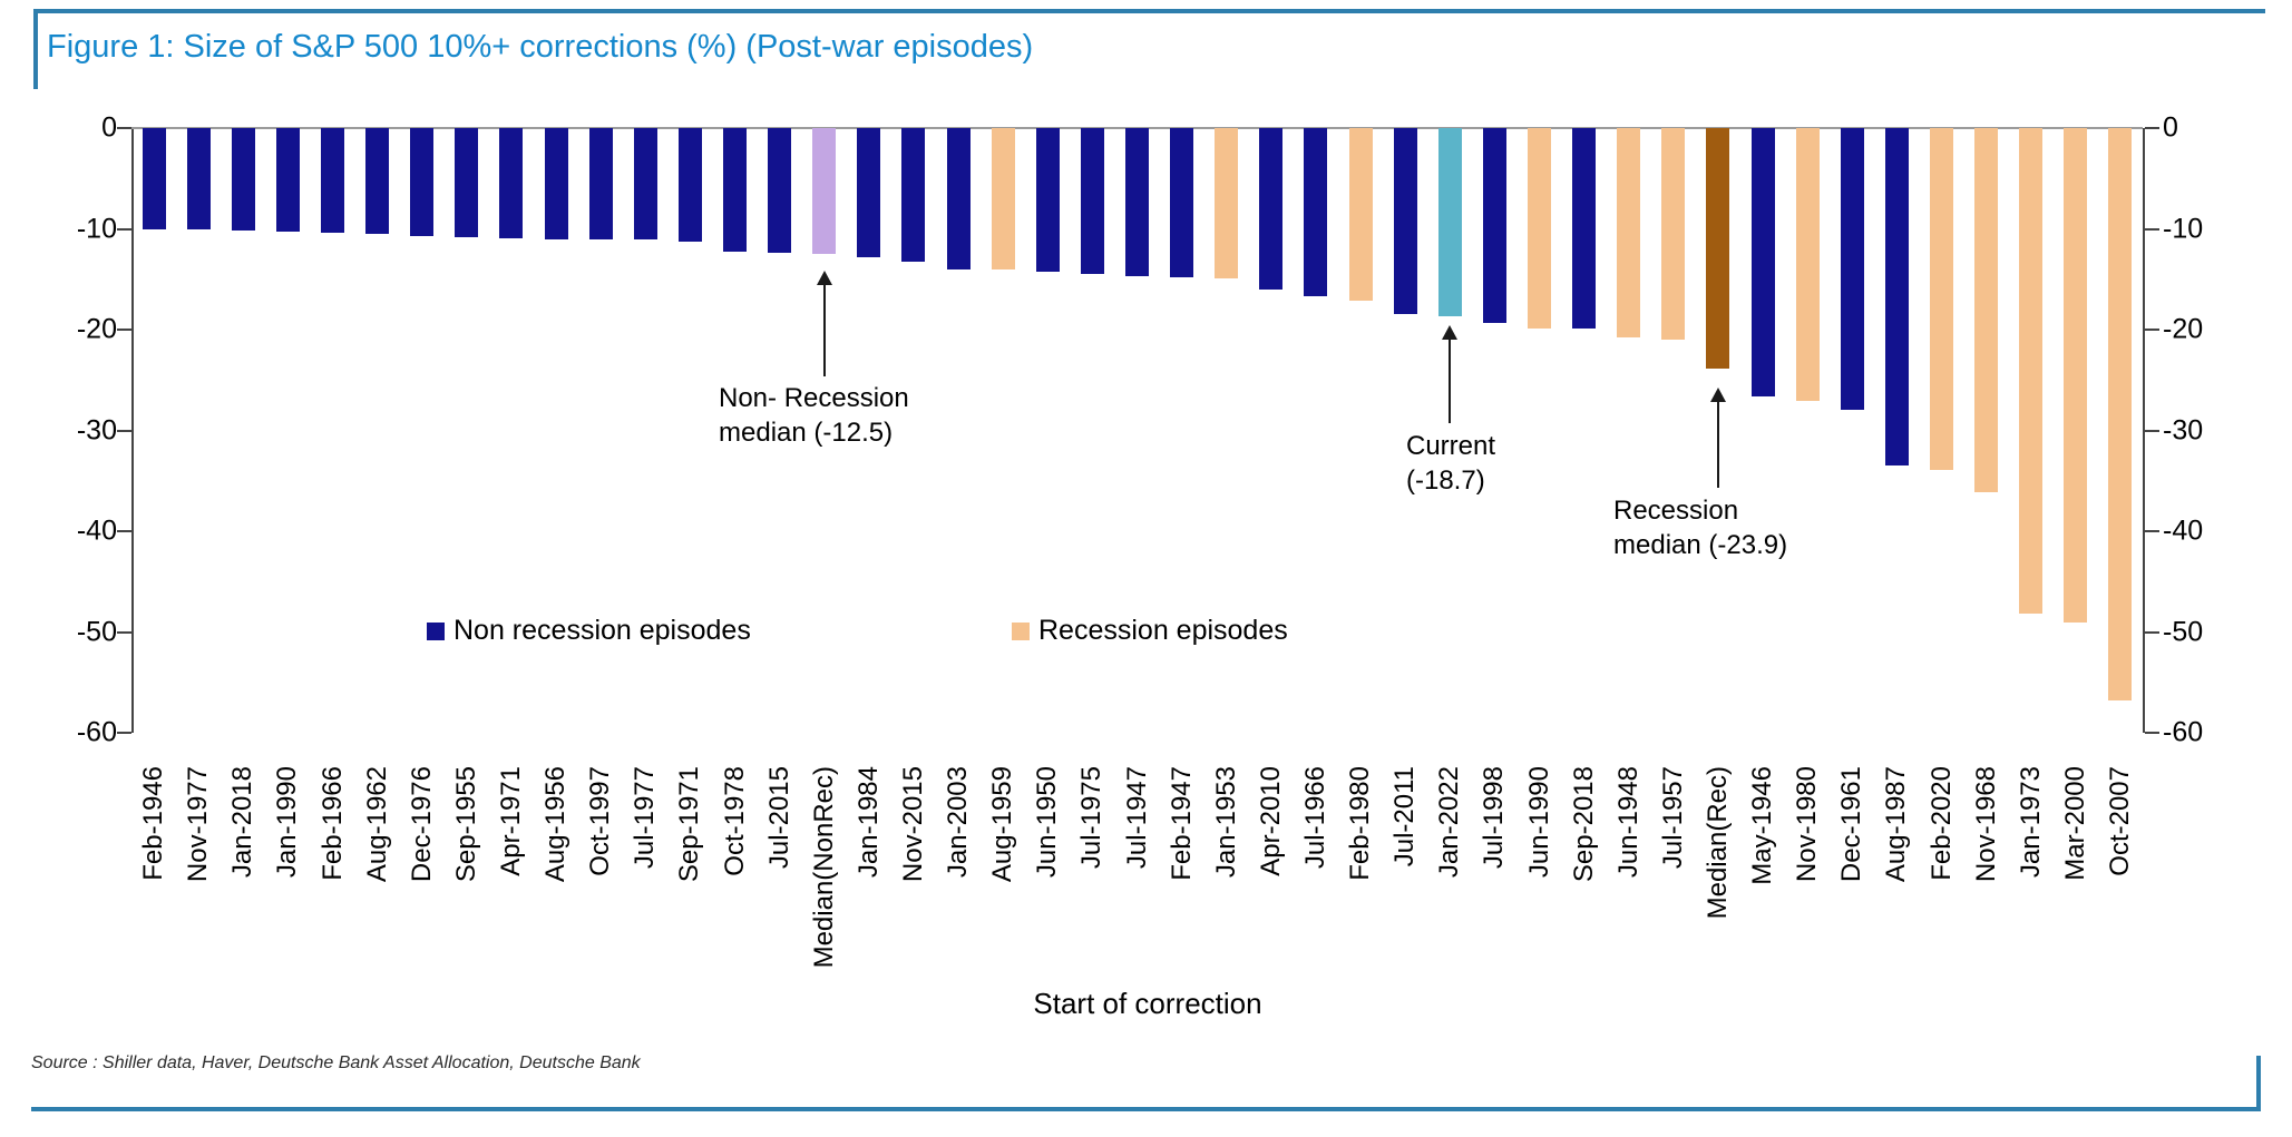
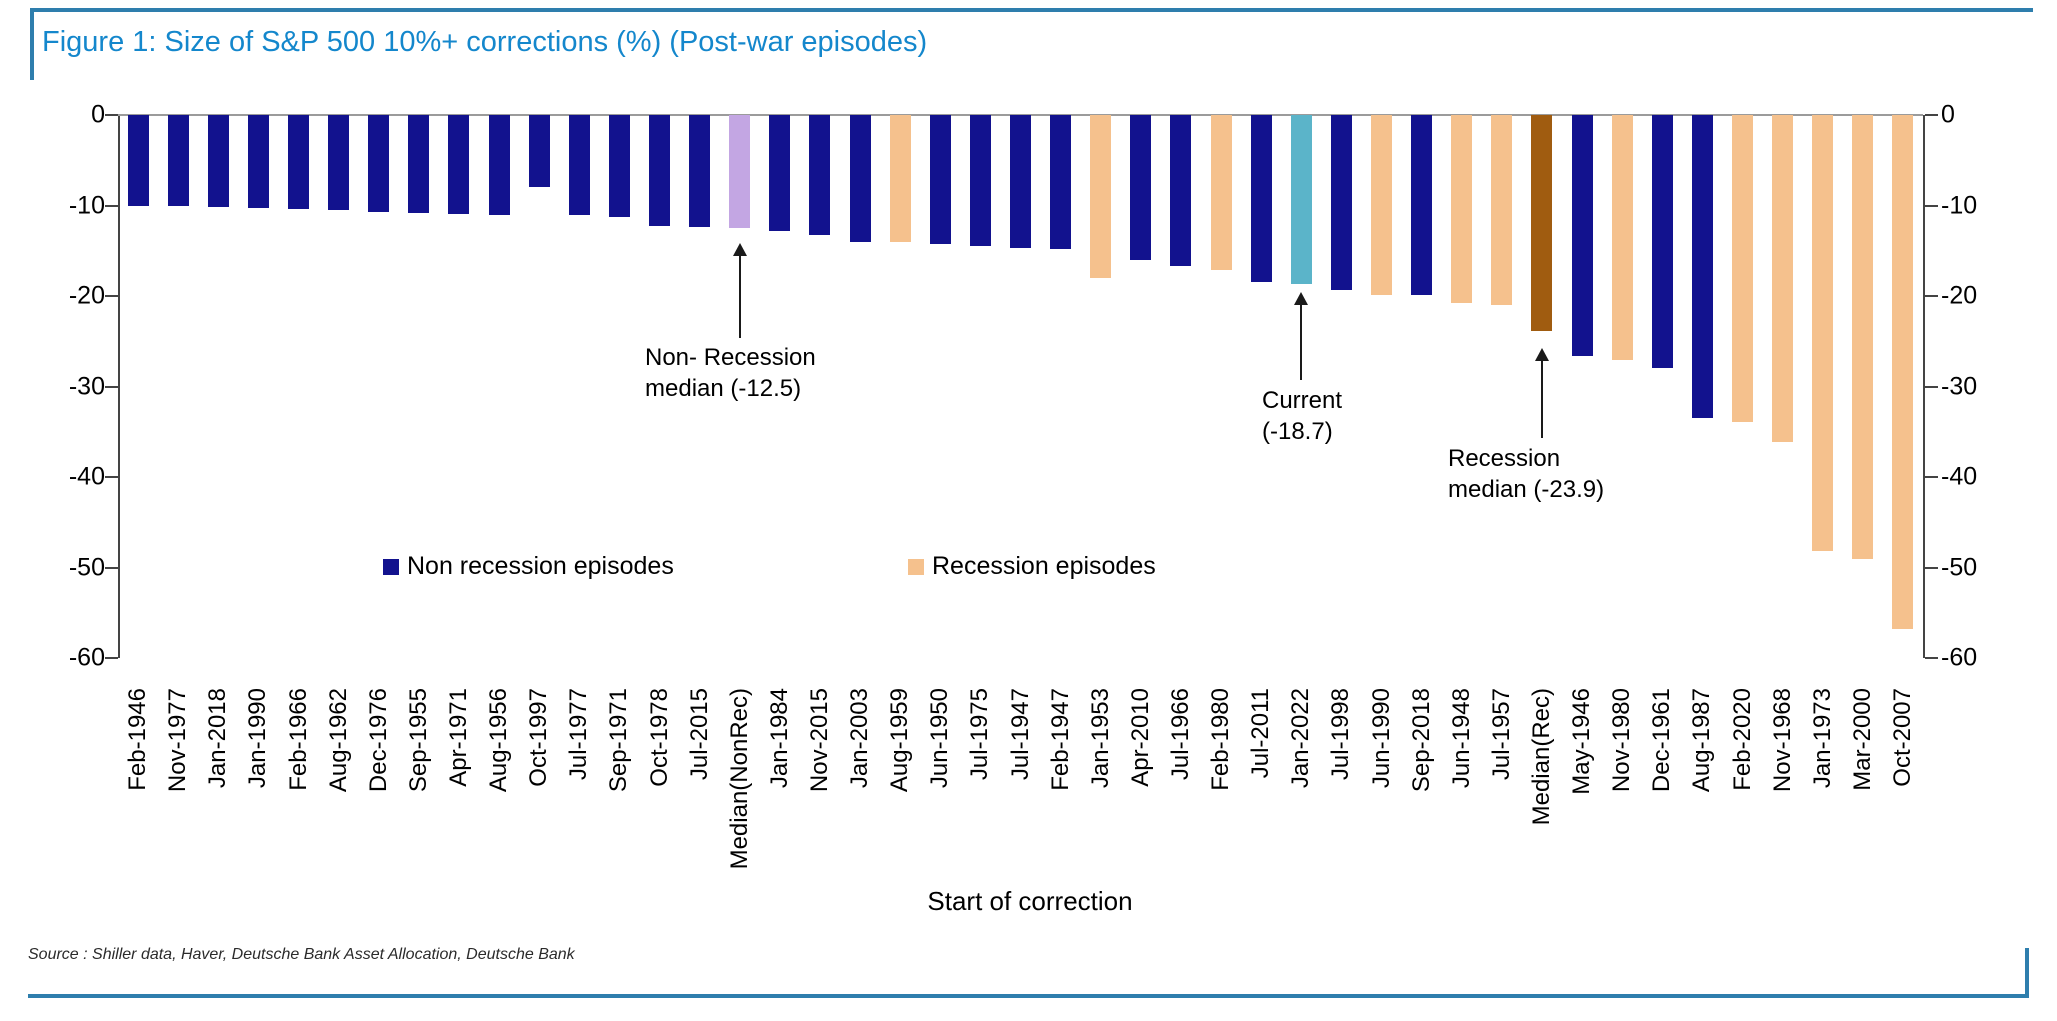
Oct-1997: -11 -> -8
Jan-1953: -15 -> -18
